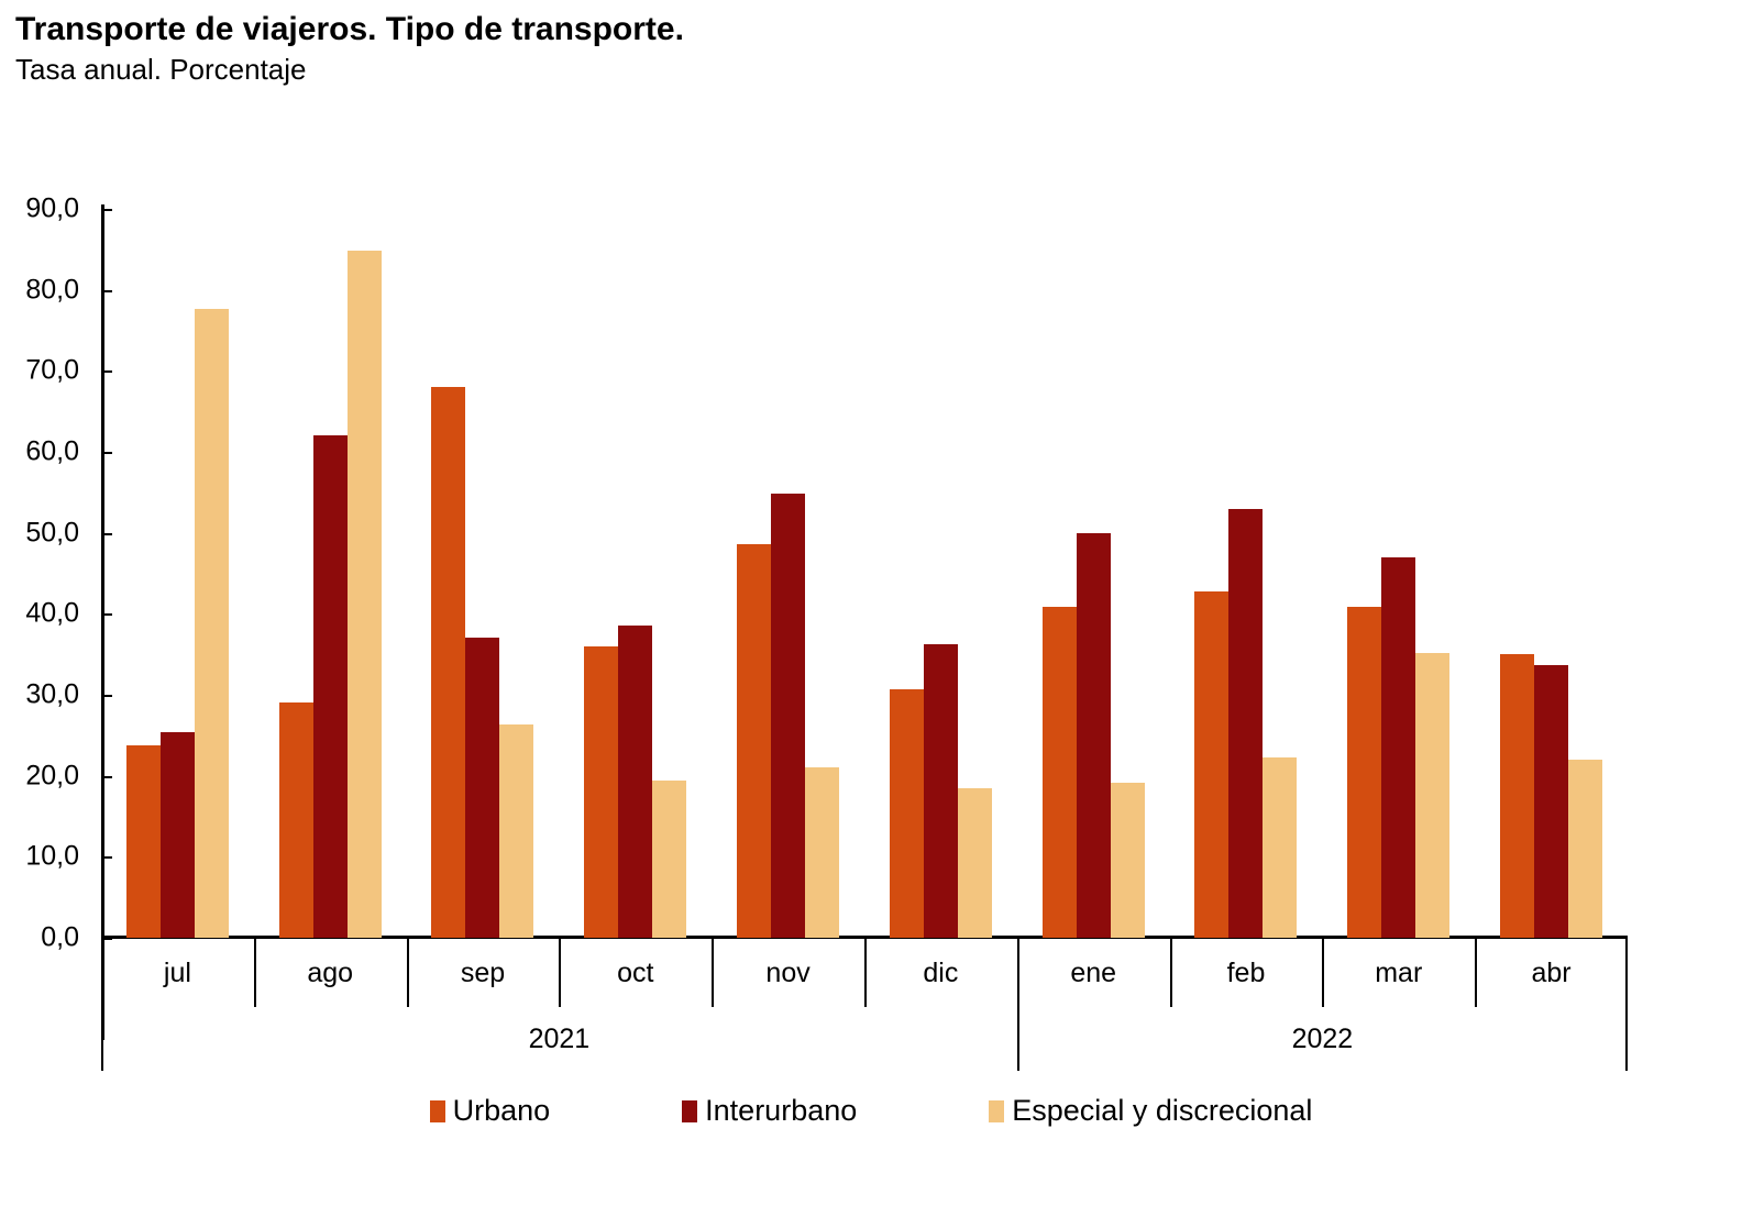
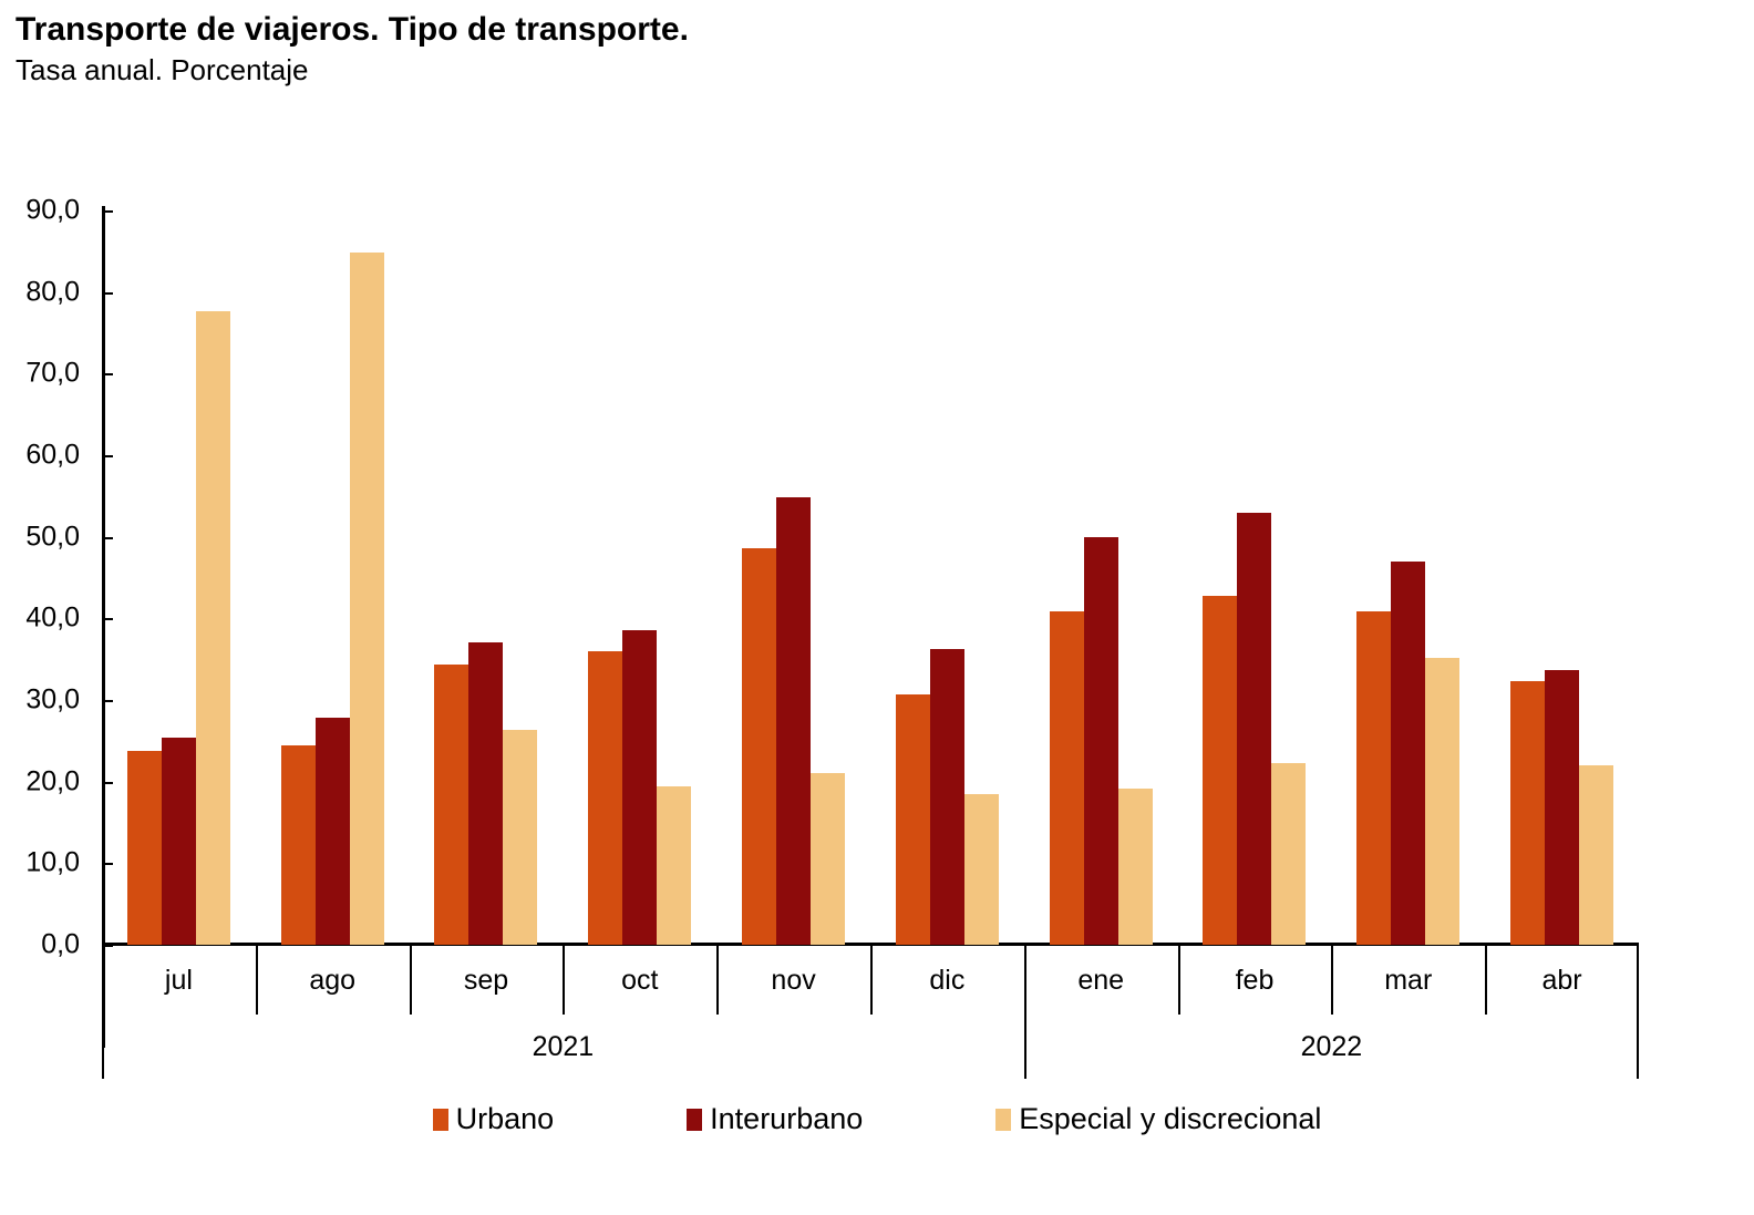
Urbano/ago: 29 -> 24
Interurbano/ago: 62 -> 28
Urbano/sep: 68 -> 34
Urbano/abr: 35 -> 32
